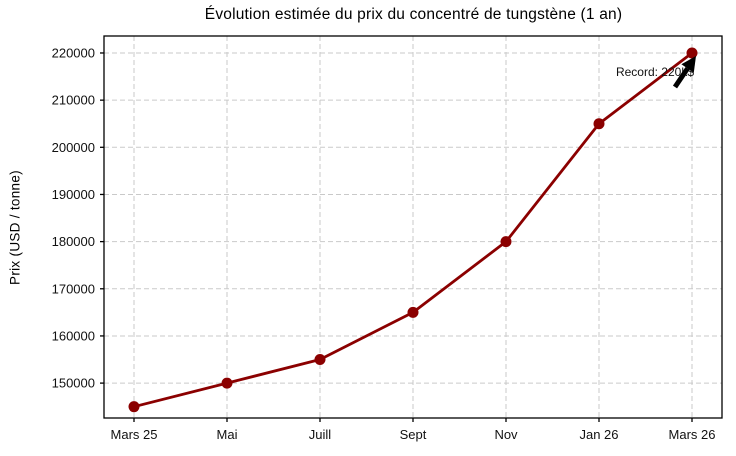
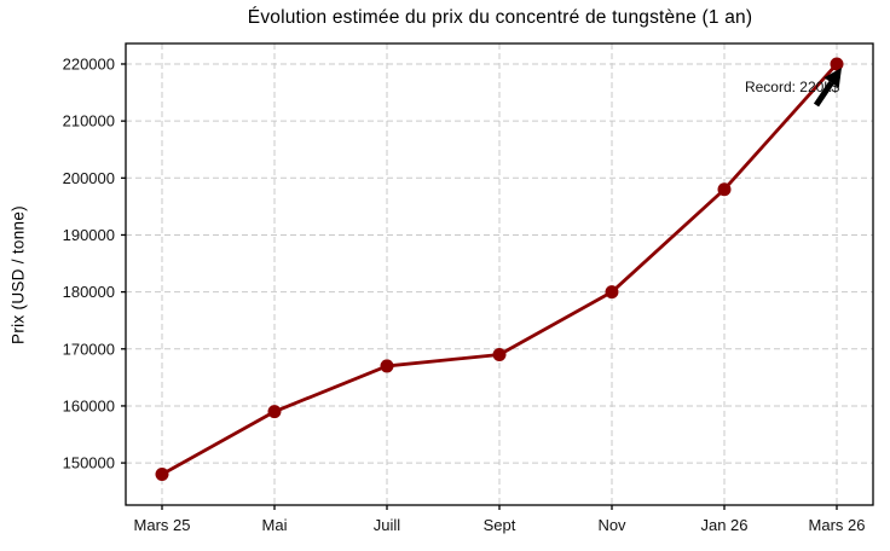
Mars 25: 145000 -> 148000
Mai: 150000 -> 159000
Juill: 155000 -> 167000
Sept: 165000 -> 169000
Jan 26: 205000 -> 198000
